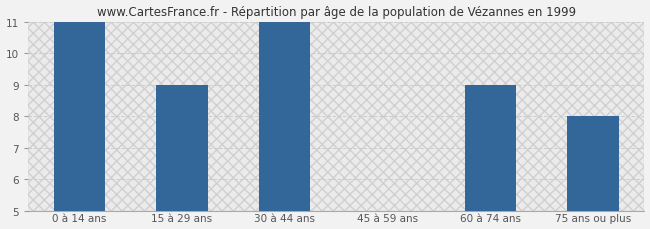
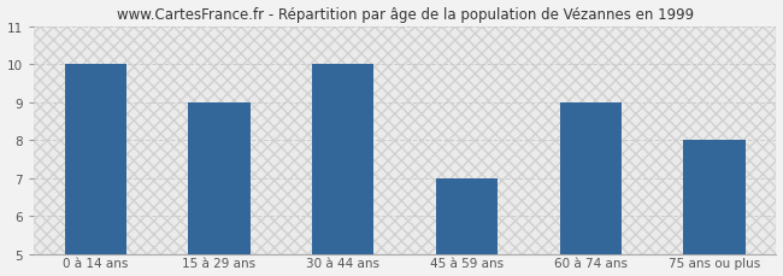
0 à 14 ans: 11 -> 10
30 à 44 ans: 11 -> 10
45 à 59 ans: 5 -> 7
